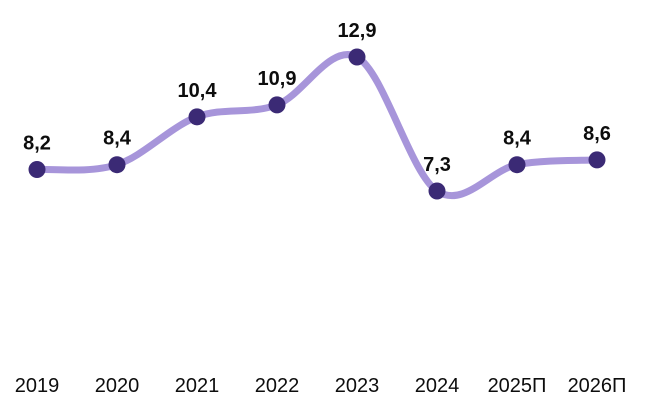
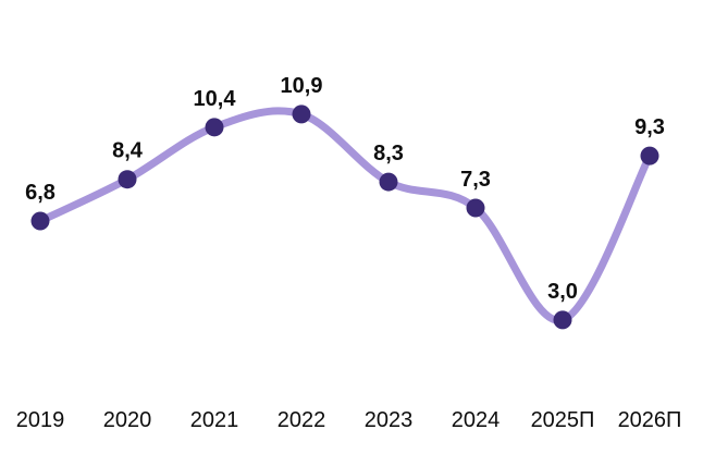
2019: 8,2 -> 6,8
2023: 12,9 -> 8,3
2025П: 8,4 -> 3,0
2026П: 8,6 -> 9,3
